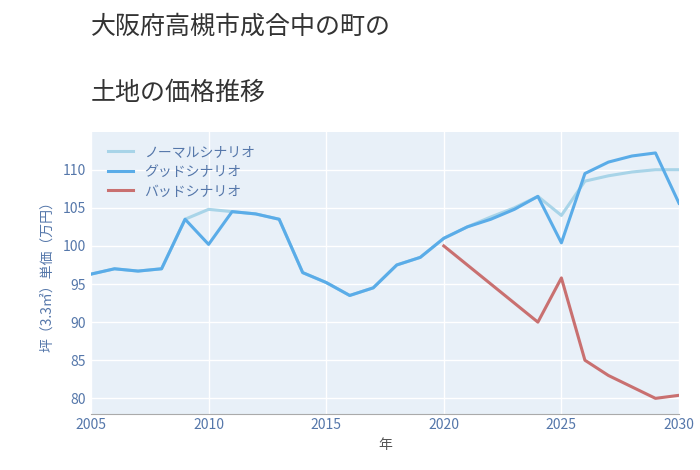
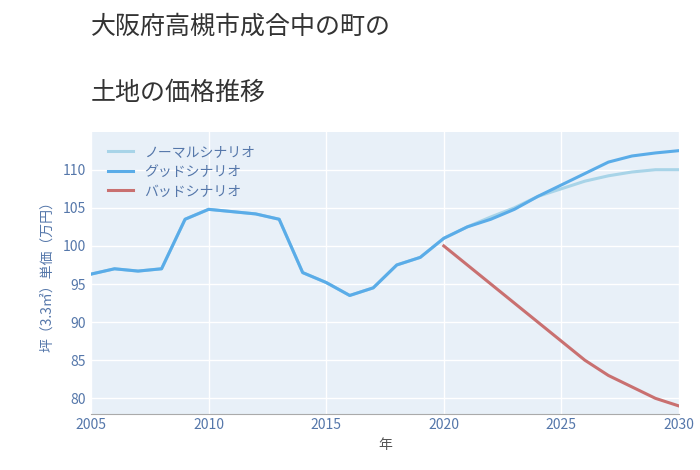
グッドシナリオ/2010: 100.2 -> 104.8
グッドシナリオ/2025: 100.4 -> 108.0
バッドシナリオ/2025: 95.8 -> 87.5
ノーマルシナリオ/2025: 104.0 -> 107.5
グッドシナリオ/2030: 105.6 -> 112.5
バッドシナリオ/2030: 80.4 -> 79.0
